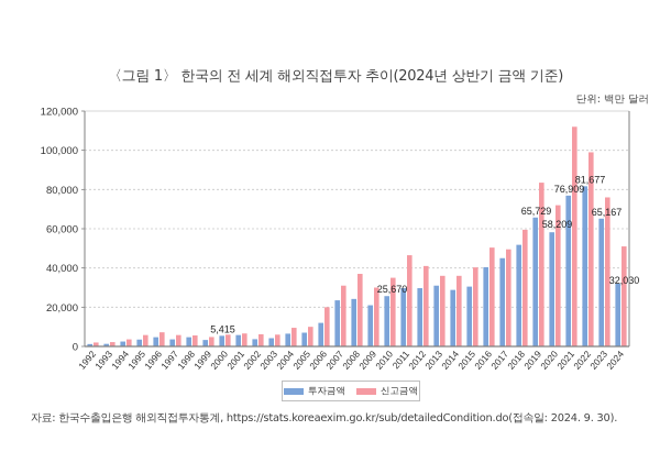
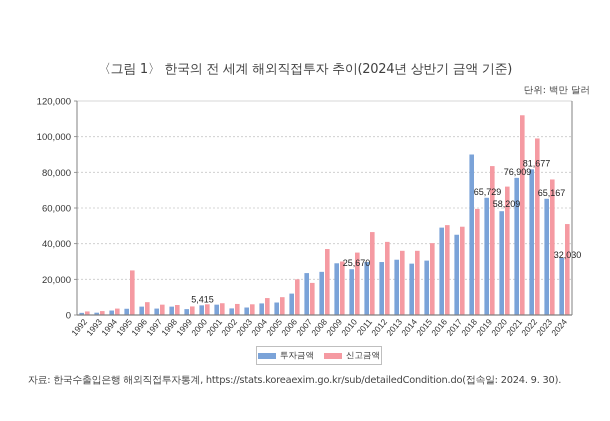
신고금액/1995: 6000 -> 25000
신고금액/2007: 31000 -> 18000
투자금액/2009: 21000 -> 29000
투자금액/2016: 40000 -> 49000
투자금액/2018: 52000 -> 90000
